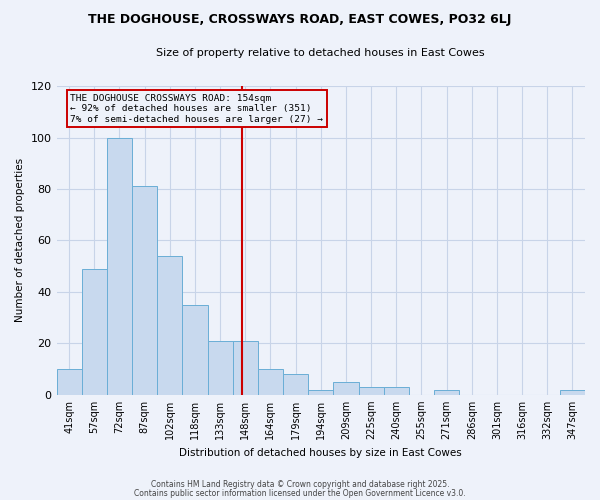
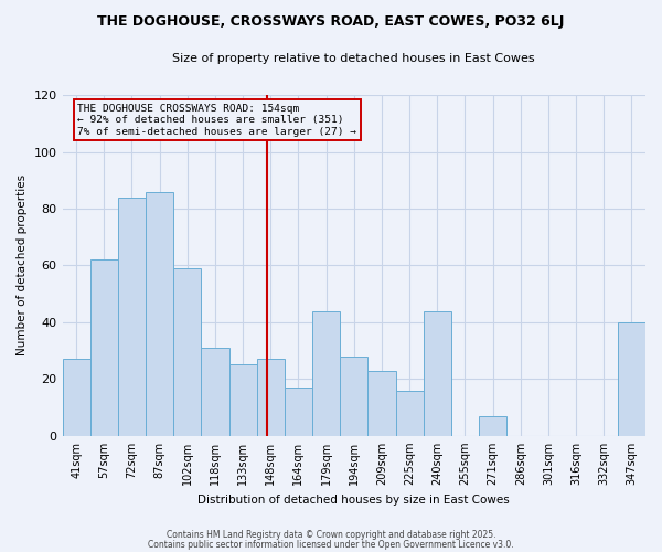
41sqm: 10 -> 27
57sqm: 49 -> 62
72sqm: 100 -> 84
87sqm: 81 -> 86
102sqm: 54 -> 59
118sqm: 35 -> 31
133sqm: 21 -> 25
148sqm: 21 -> 27
164sqm: 10 -> 17
179sqm: 8 -> 44
194sqm: 2 -> 28
209sqm: 5 -> 23
225sqm: 3 -> 16
240sqm: 3 -> 44
271sqm: 2 -> 7
347sqm: 2 -> 40
